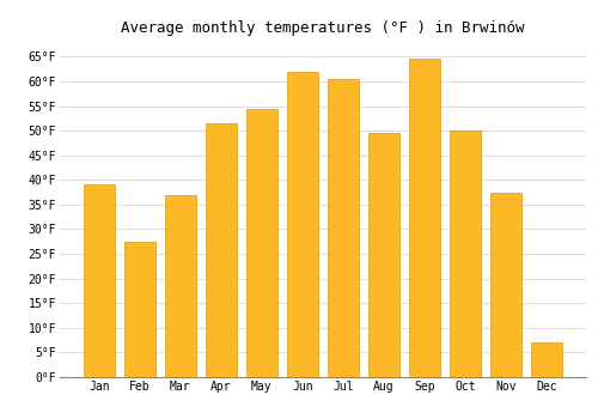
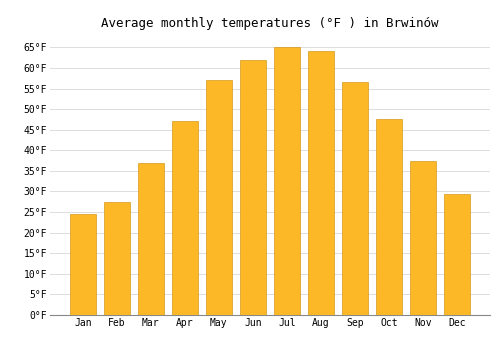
Jan: 39.0°F -> 24.5°F
Apr: 51.5°F -> 47.0°F
May: 54.5°F -> 57.0°F
Jul: 60.5°F -> 65.0°F
Aug: 49.5°F -> 64.0°F
Sep: 64.5°F -> 56.5°F
Oct: 50.0°F -> 47.5°F
Dec: 7.0°F -> 29.5°F
